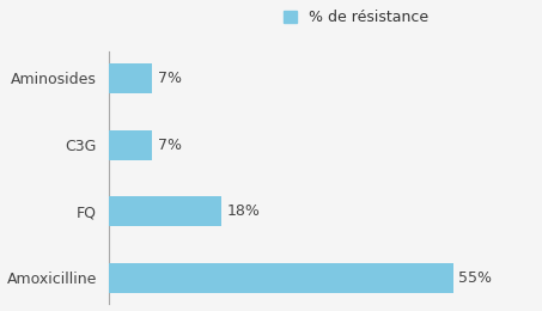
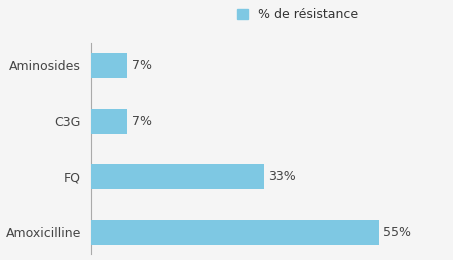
FQ: 18% -> 33%
